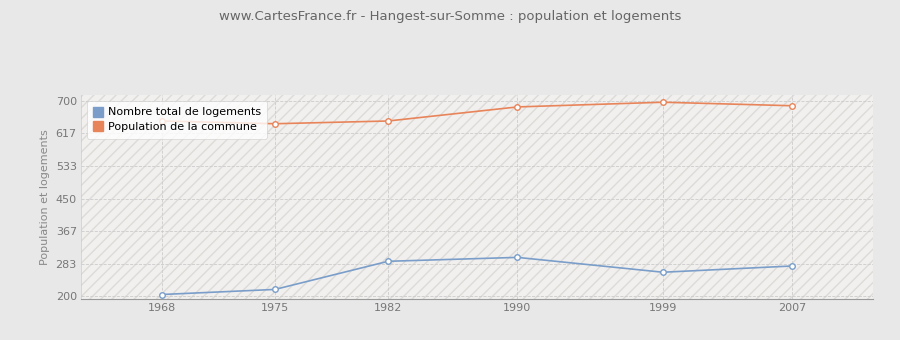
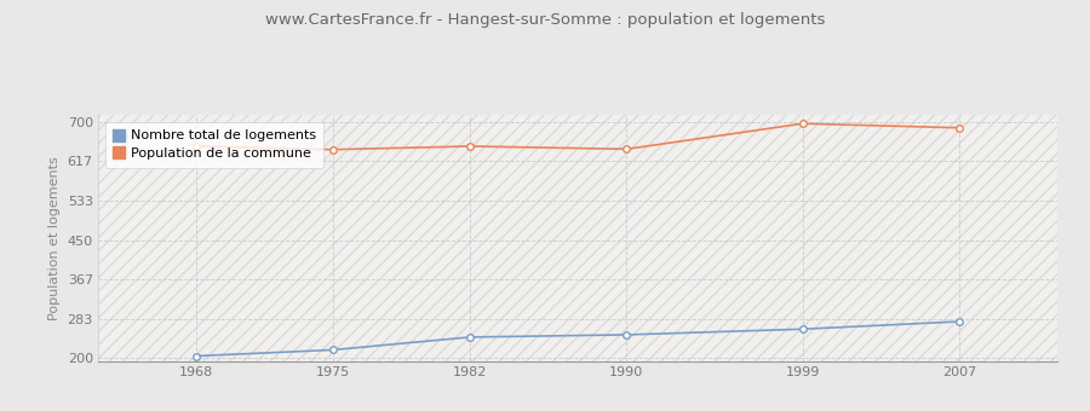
Nombre total de logements/1982: 290 -> 245
Nombre total de logements/1990: 300 -> 250
Population de la commune/1990: 685 -> 643
